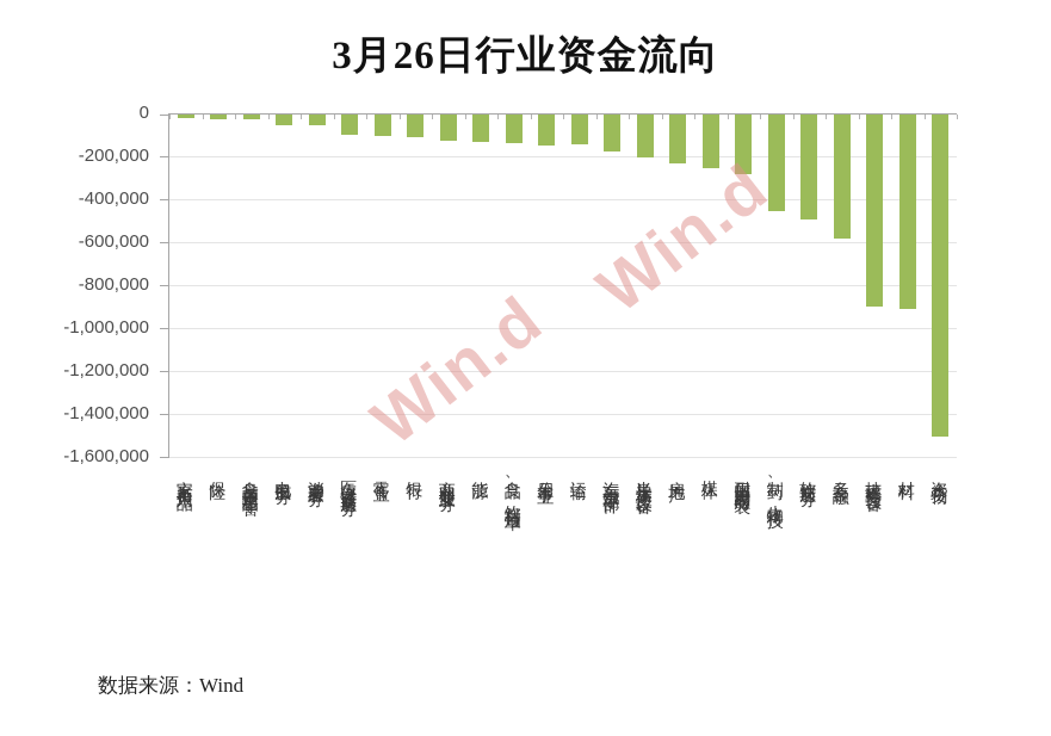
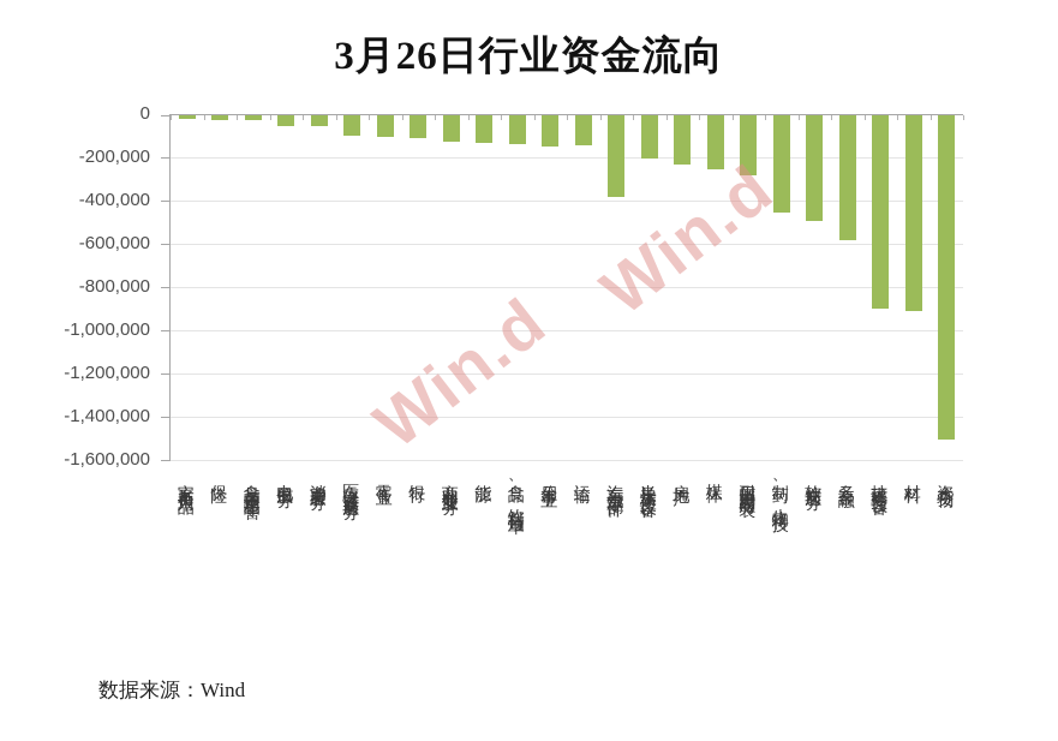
汽车与汽车零部件: -170000 -> -380000
